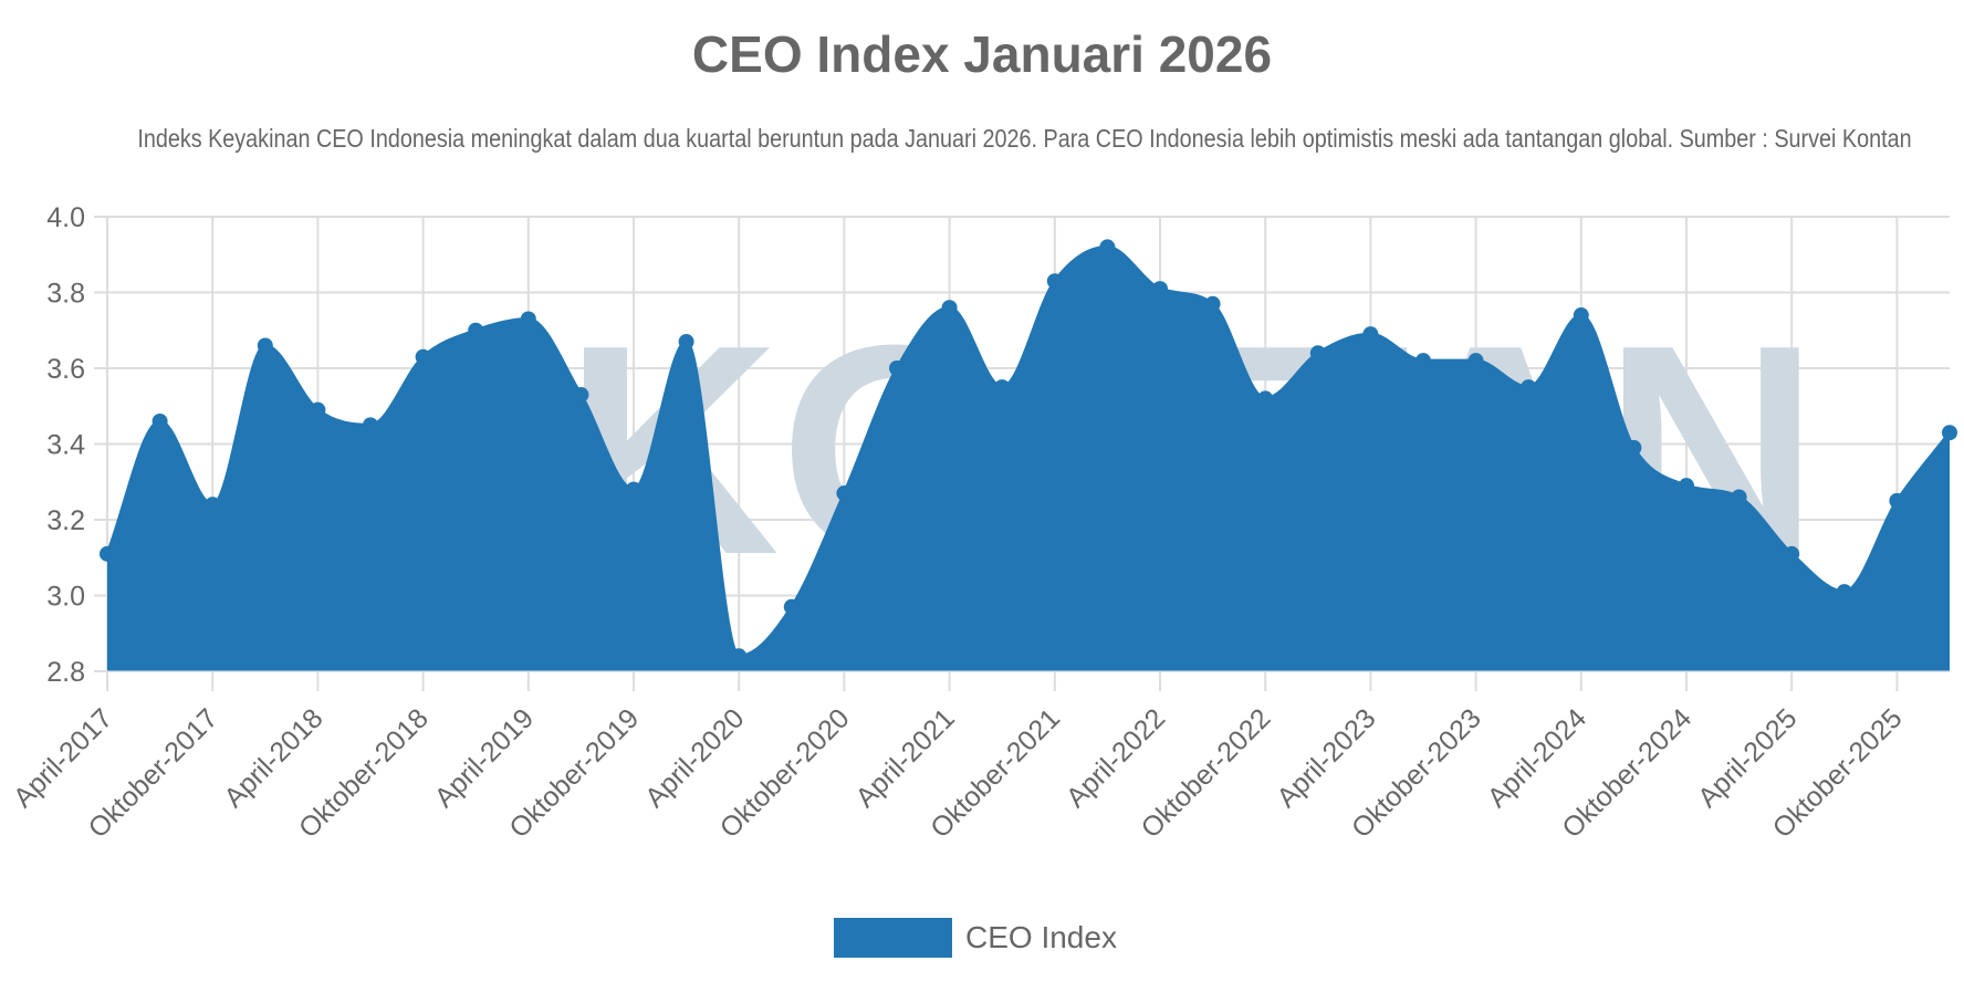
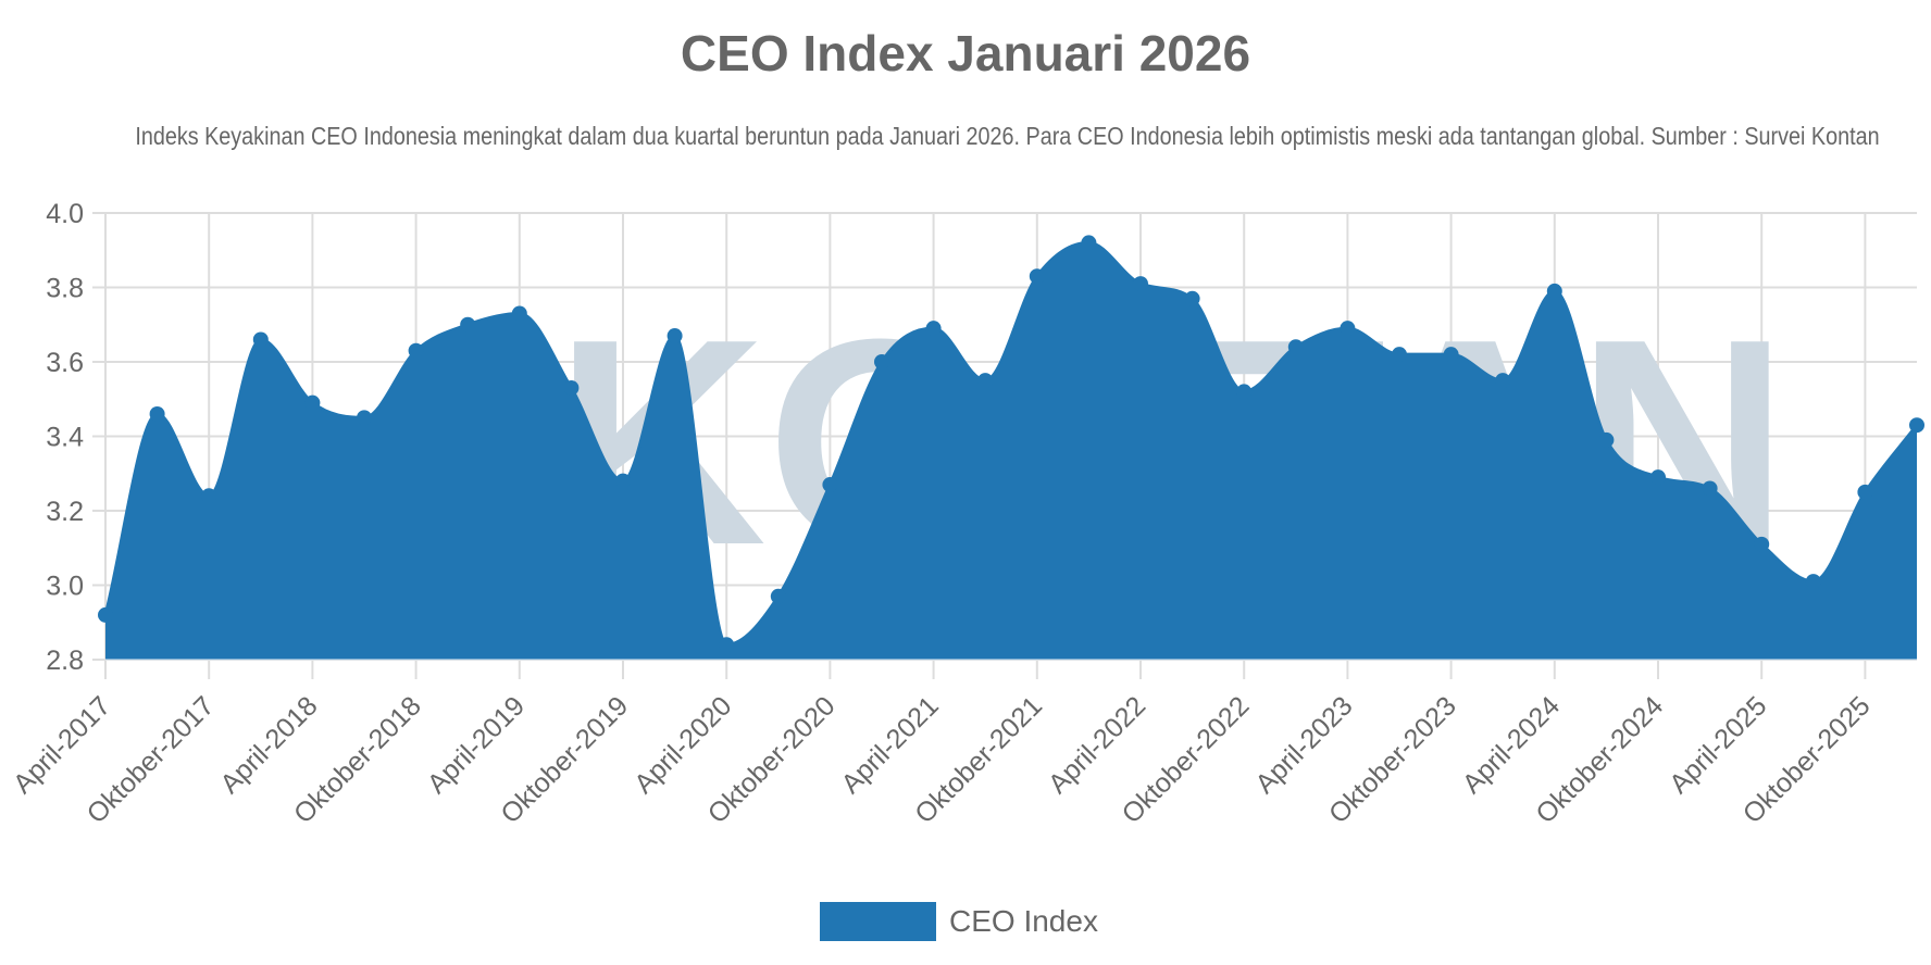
April-2017: 3.11 -> 2.92
April-2021: 3.76 -> 3.69
April-2024: 3.74 -> 3.79
